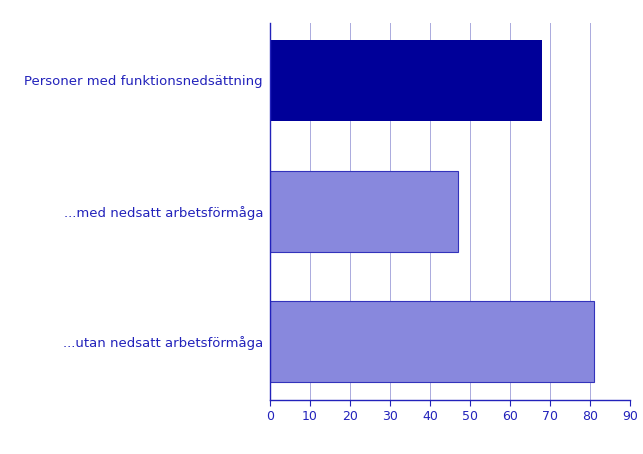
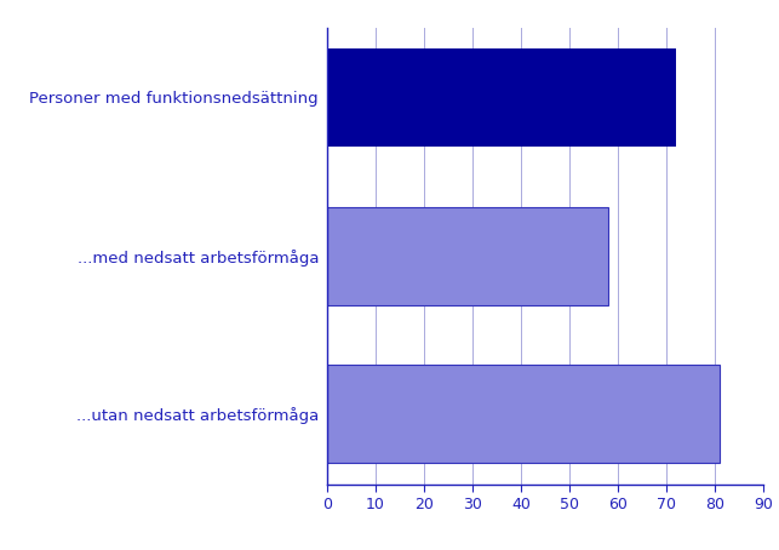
Personer med funktionsnedsättning: 68 -> 72
...med nedsatt arbetsförmåga: 47 -> 58
